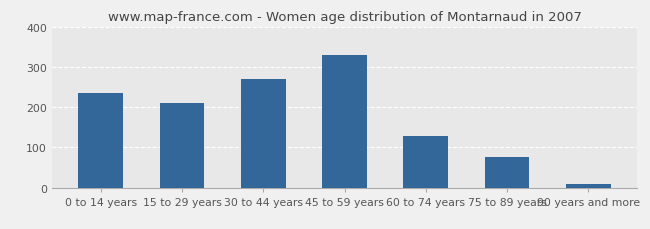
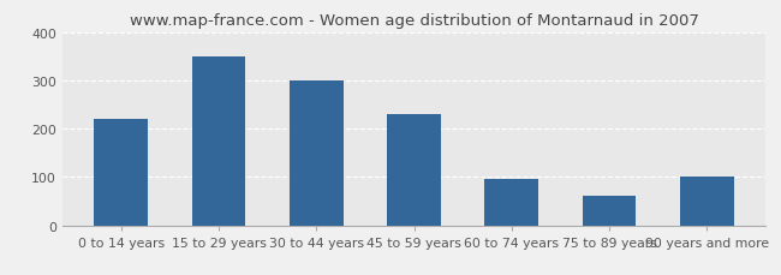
0 to 14 years: 235 -> 220
15 to 29 years: 210 -> 350
30 to 44 years: 270 -> 300
45 to 59 years: 330 -> 230
60 to 74 years: 128 -> 95
75 to 89 years: 75 -> 60
90 years and more: 10 -> 100
